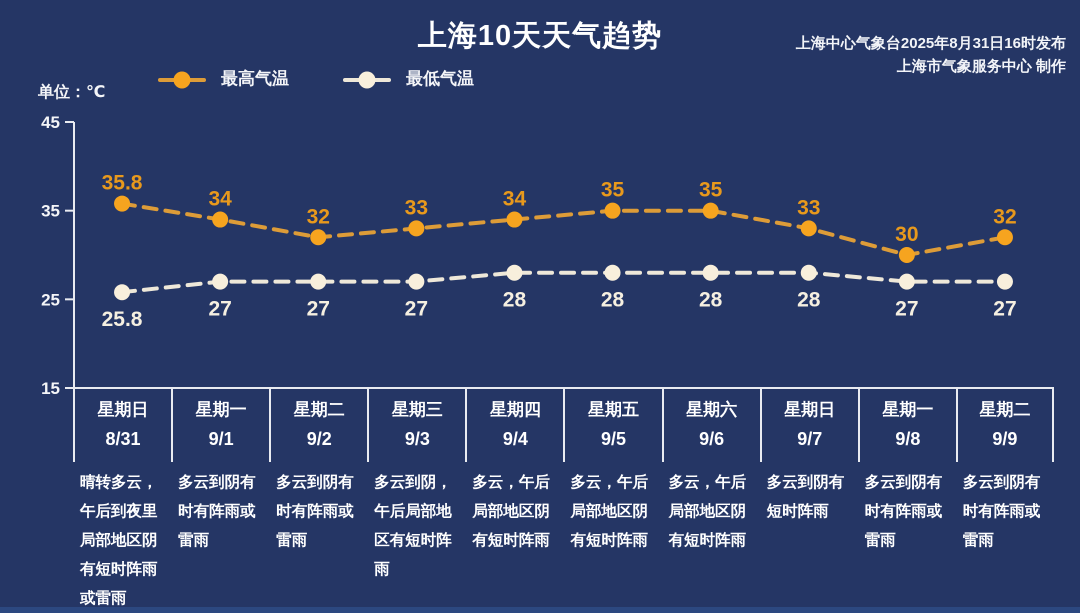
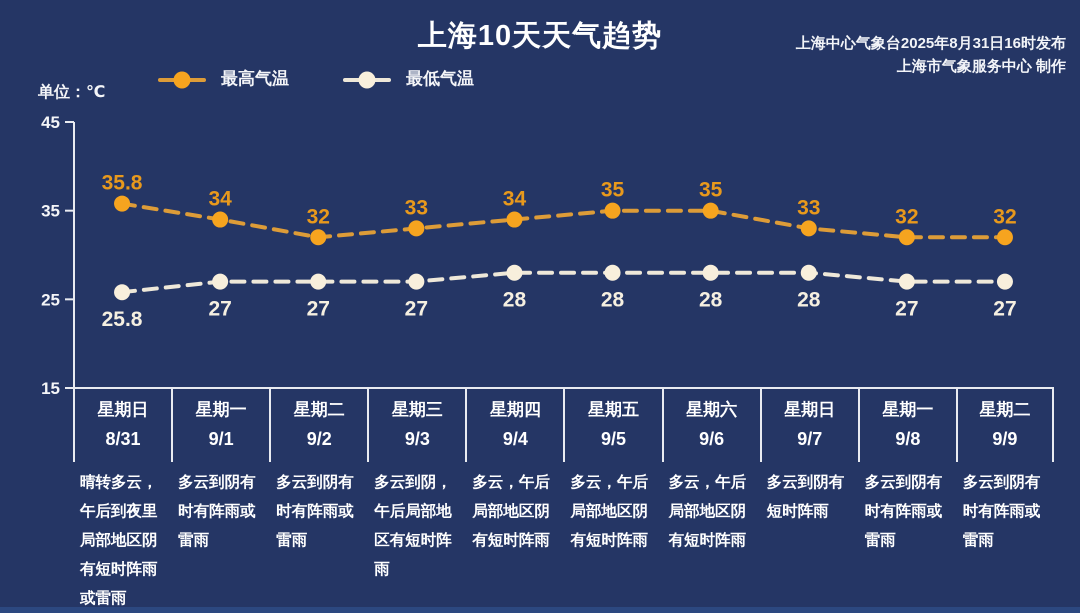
最高气温/9/8: 30 -> 32
